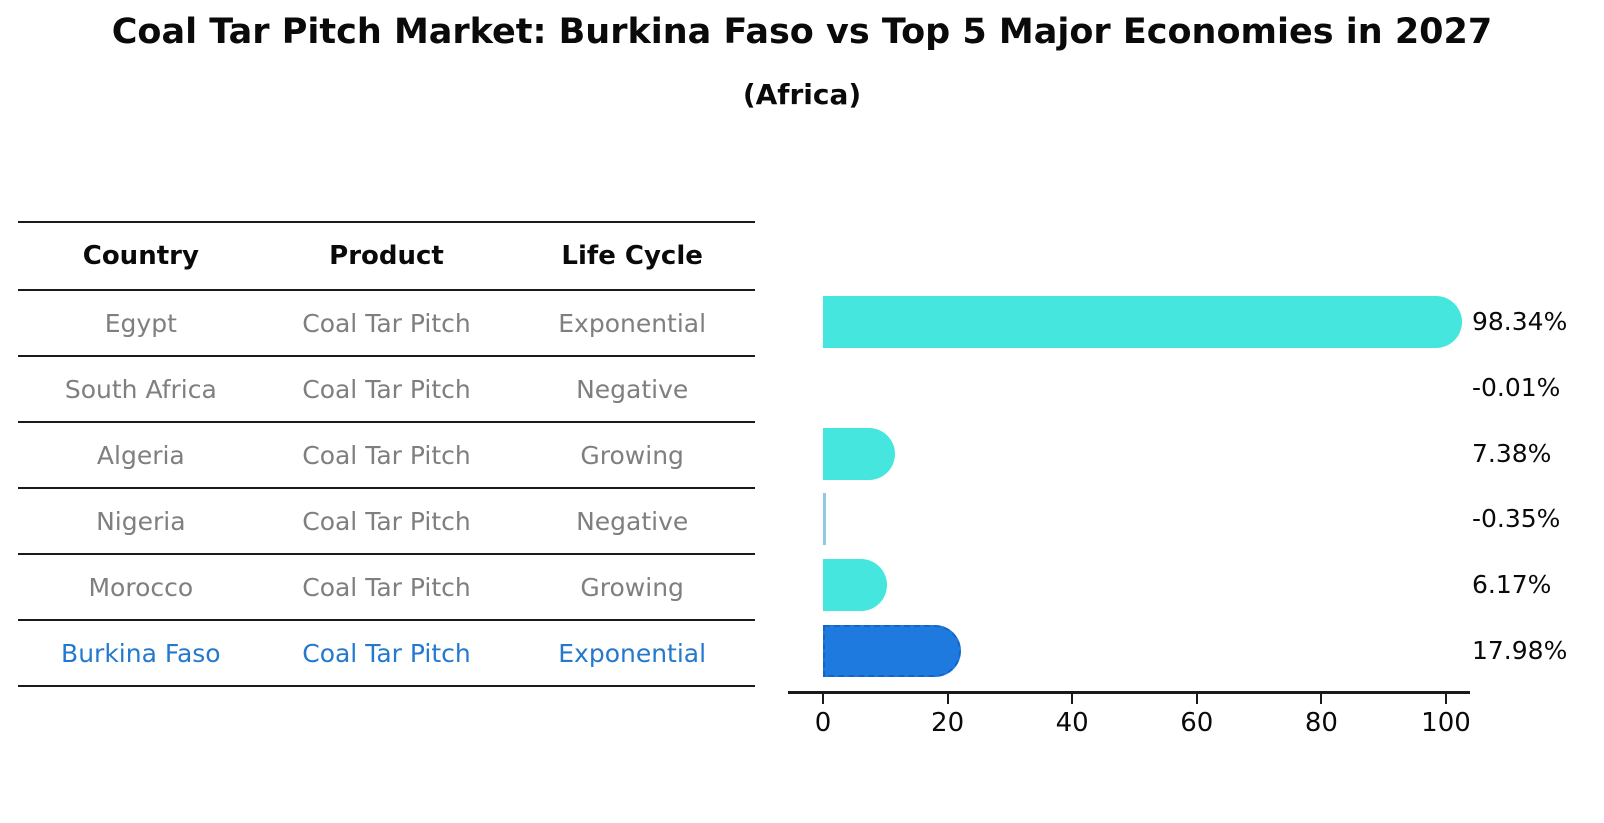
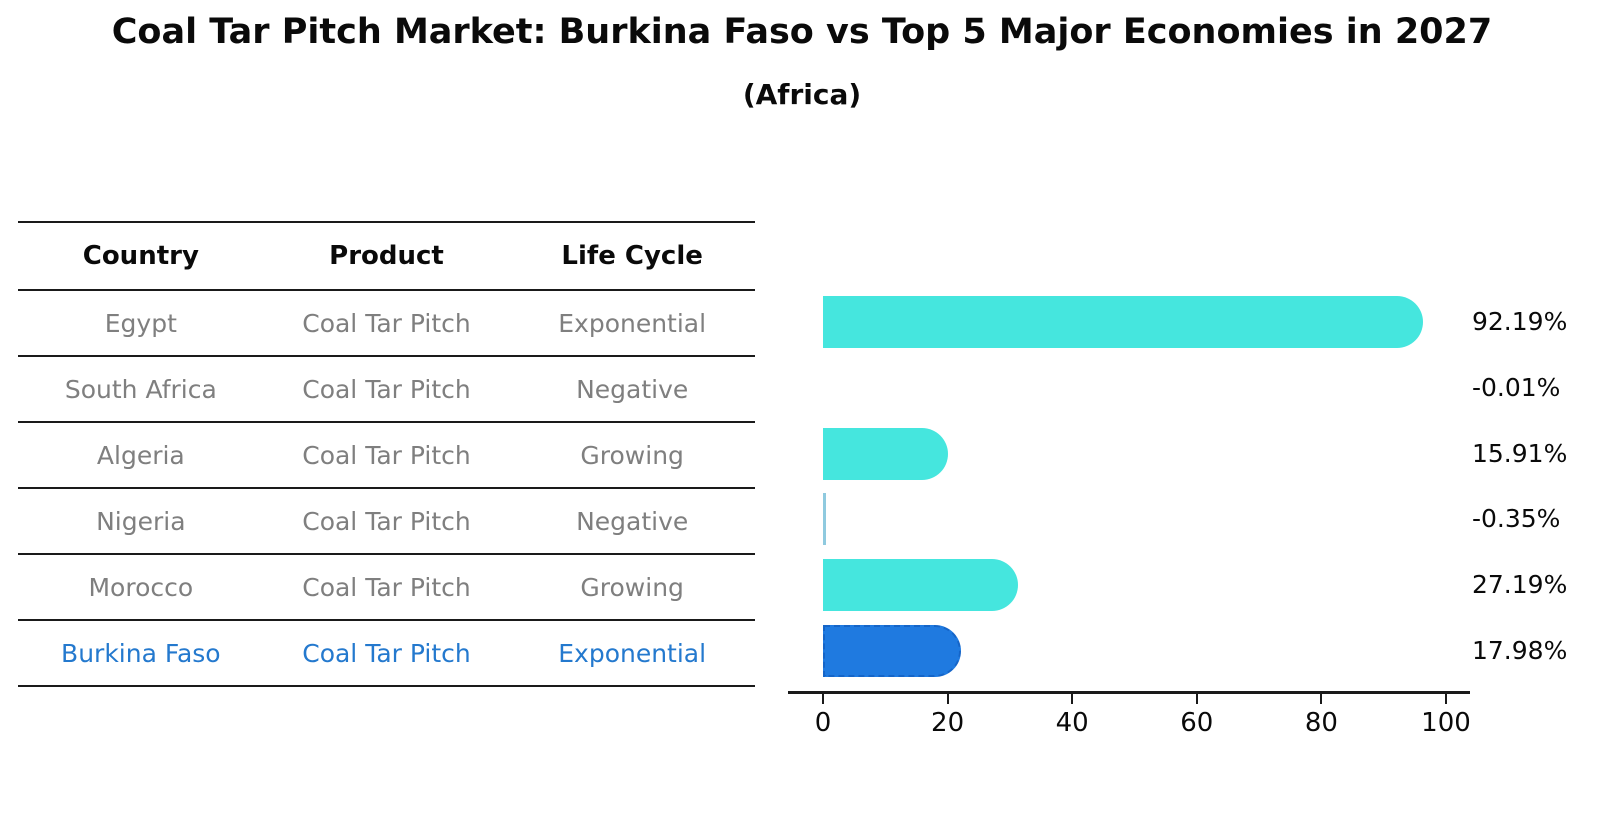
Egypt: 98.34% -> 92.19%
Algeria: 7.38% -> 15.91%
Morocco: 6.17% -> 27.19%
